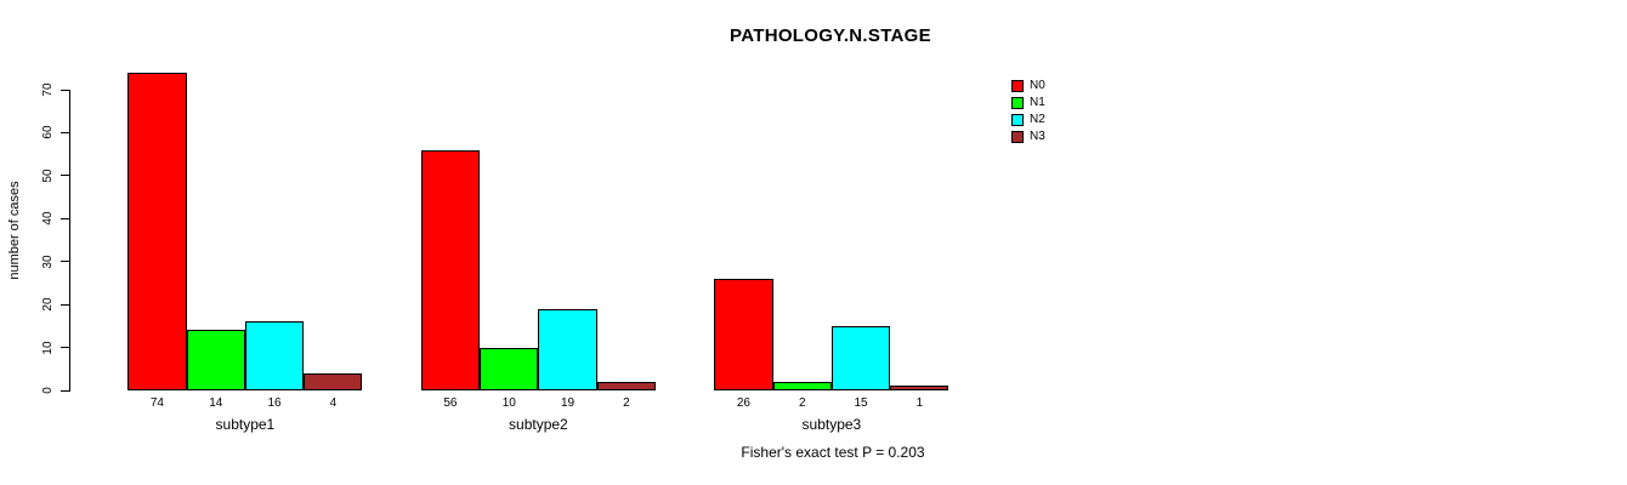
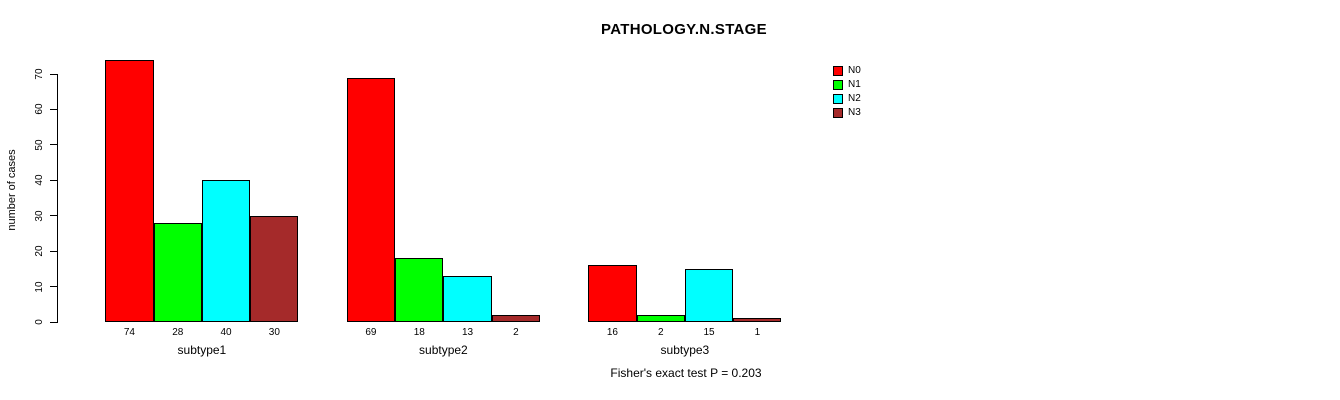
N1/subtype1: 14 -> 28
N2/subtype1: 16 -> 40
N3/subtype1: 4 -> 30
N0/subtype2: 56 -> 69
N1/subtype2: 10 -> 18
N2/subtype2: 19 -> 13
N0/subtype3: 26 -> 16
